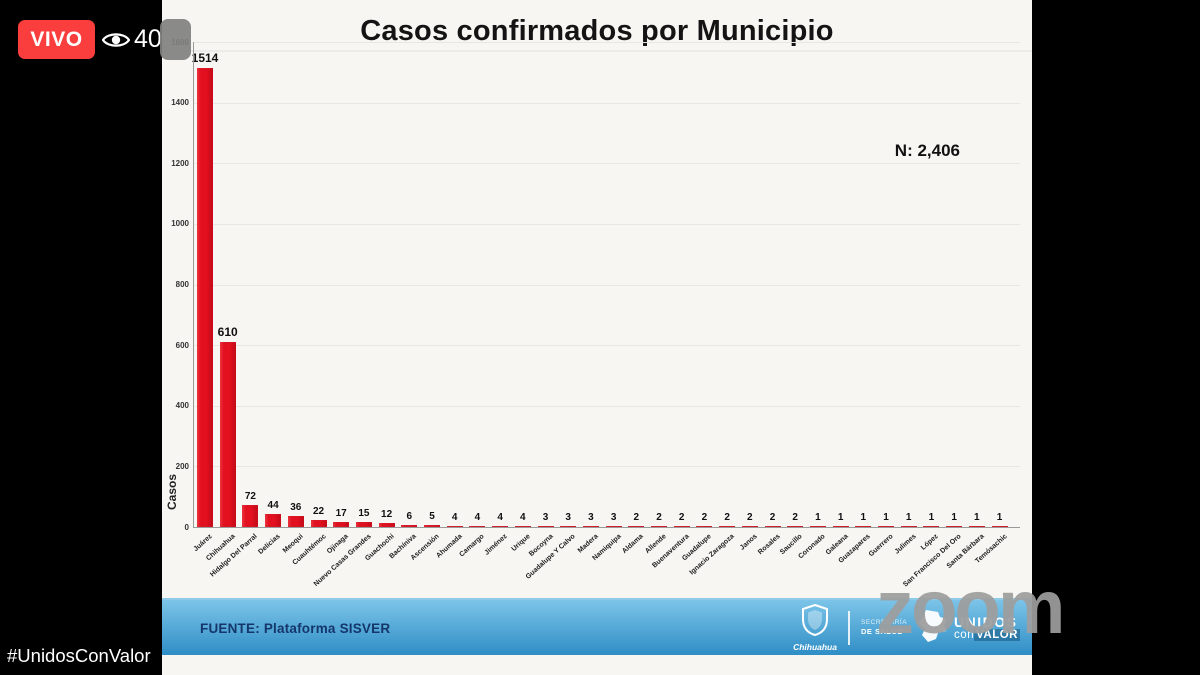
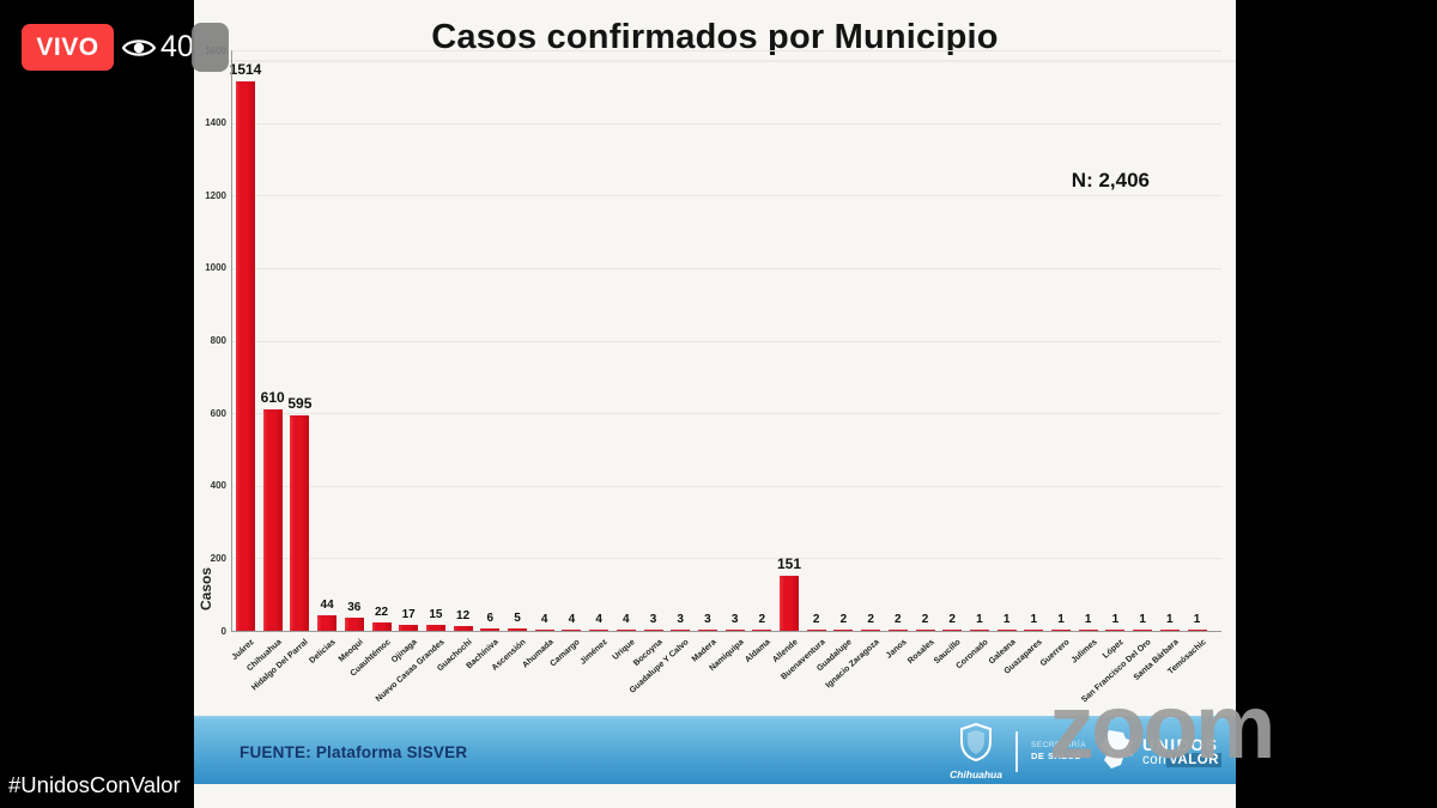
Hidalgo Del Parral: 72 -> 595
Allende: 2 -> 151
